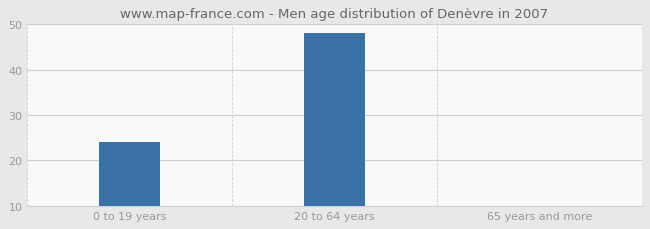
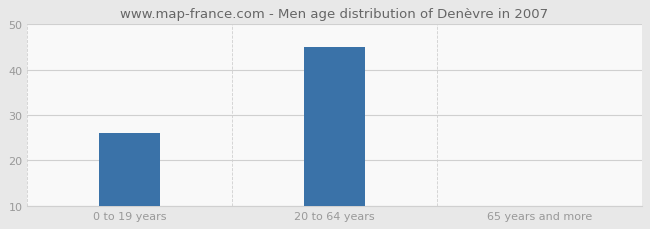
0 to 19 years: 24.0 -> 26.0
20 to 64 years: 48.0 -> 45.0
